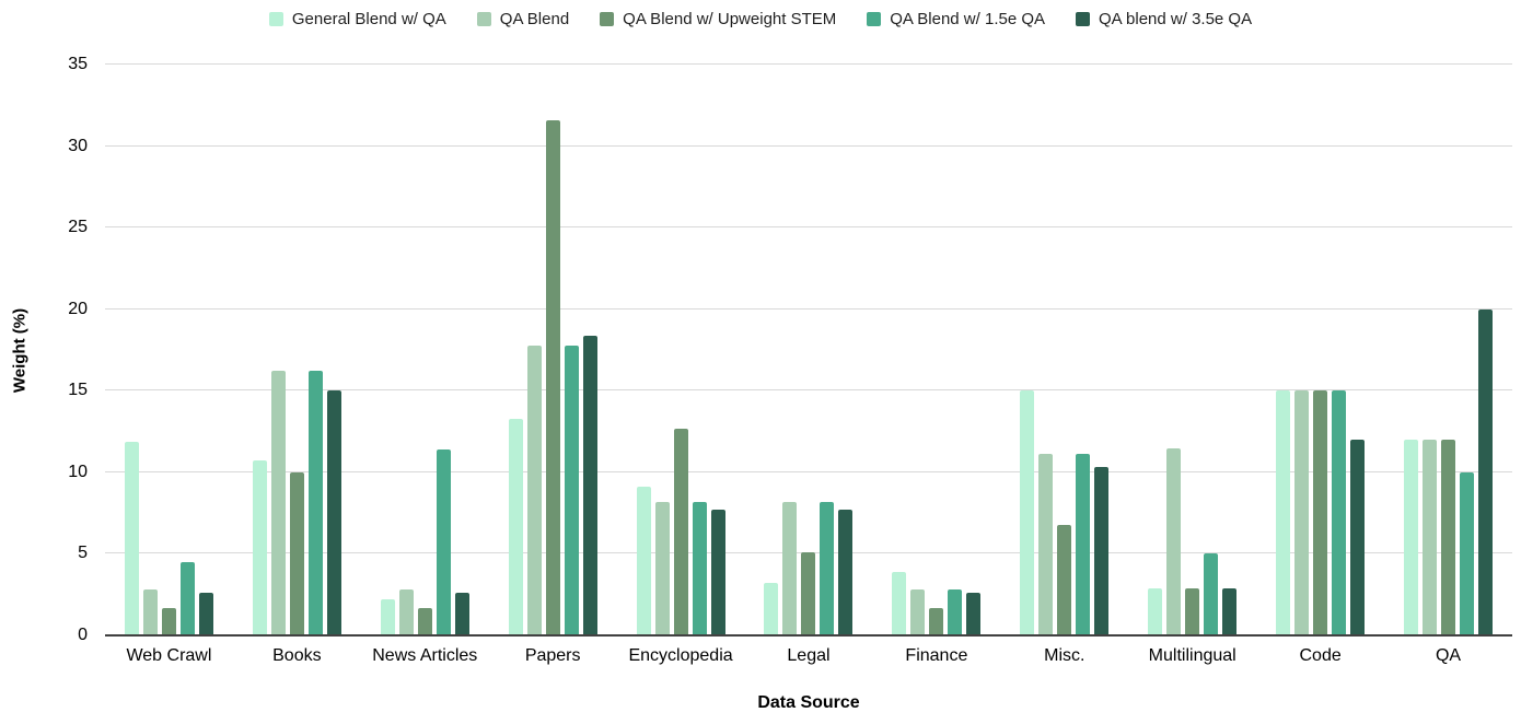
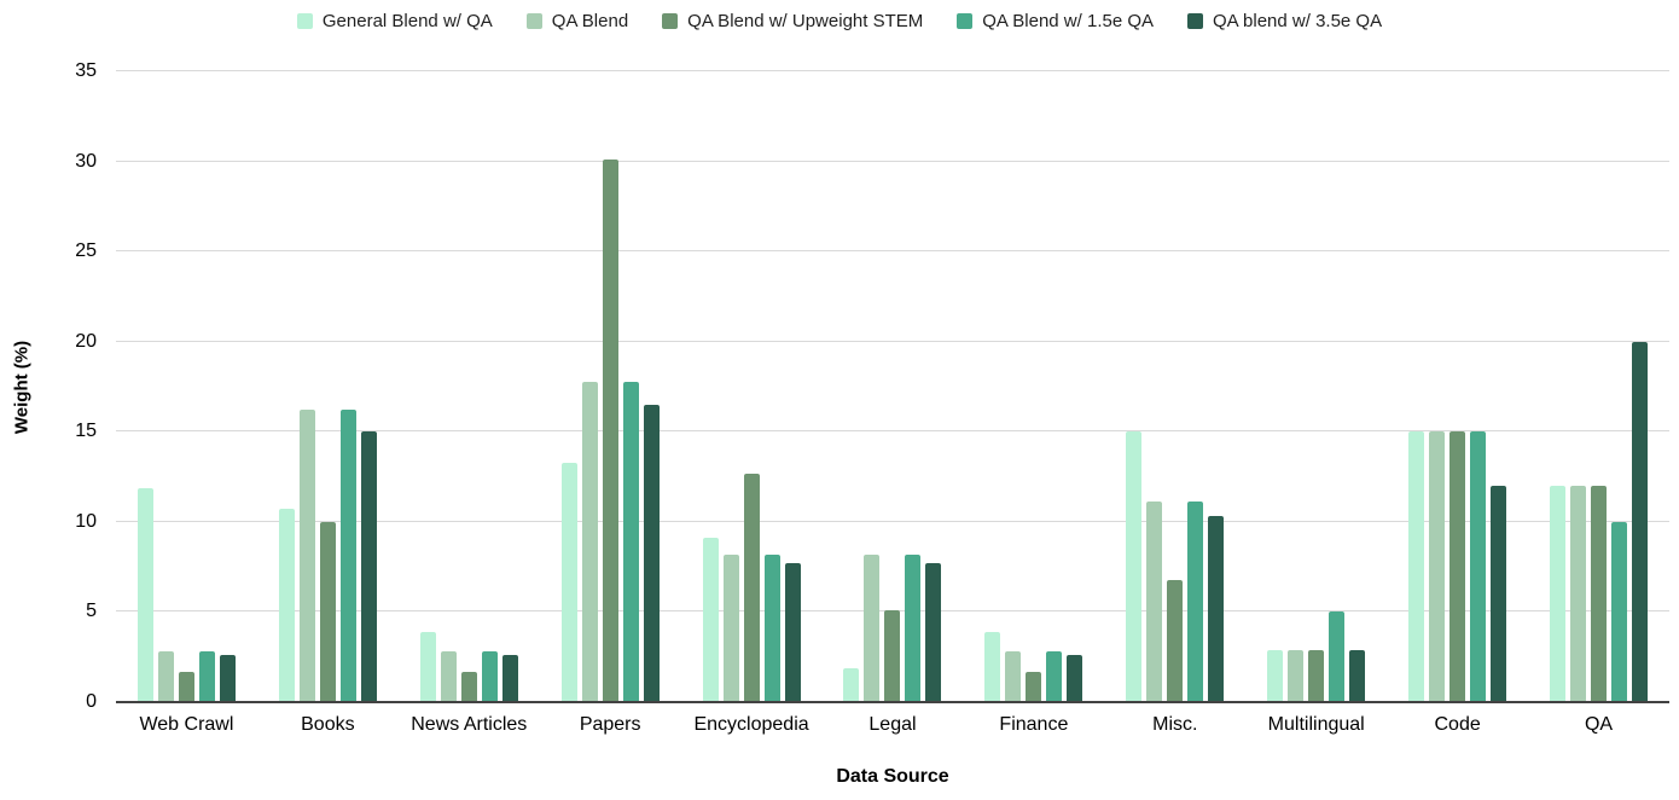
QA Blend w/ 1.5e QA/Web Crawl: 4.5 -> 2.8
General Blend w/ QA/News Articles: 2.2 -> 3.9
QA Blend w/ 1.5e QA/News Articles: 11.4 -> 2.8
QA Blend w/ Upweight STEM/Papers: 31.6 -> 30.1
QA blend w/ 3.5e QA/Papers: 18.4 -> 16.5
General Blend w/ QA/Legal: 3.2 -> 1.9
QA Blend/Multilingual: 11.5 -> 2.9
